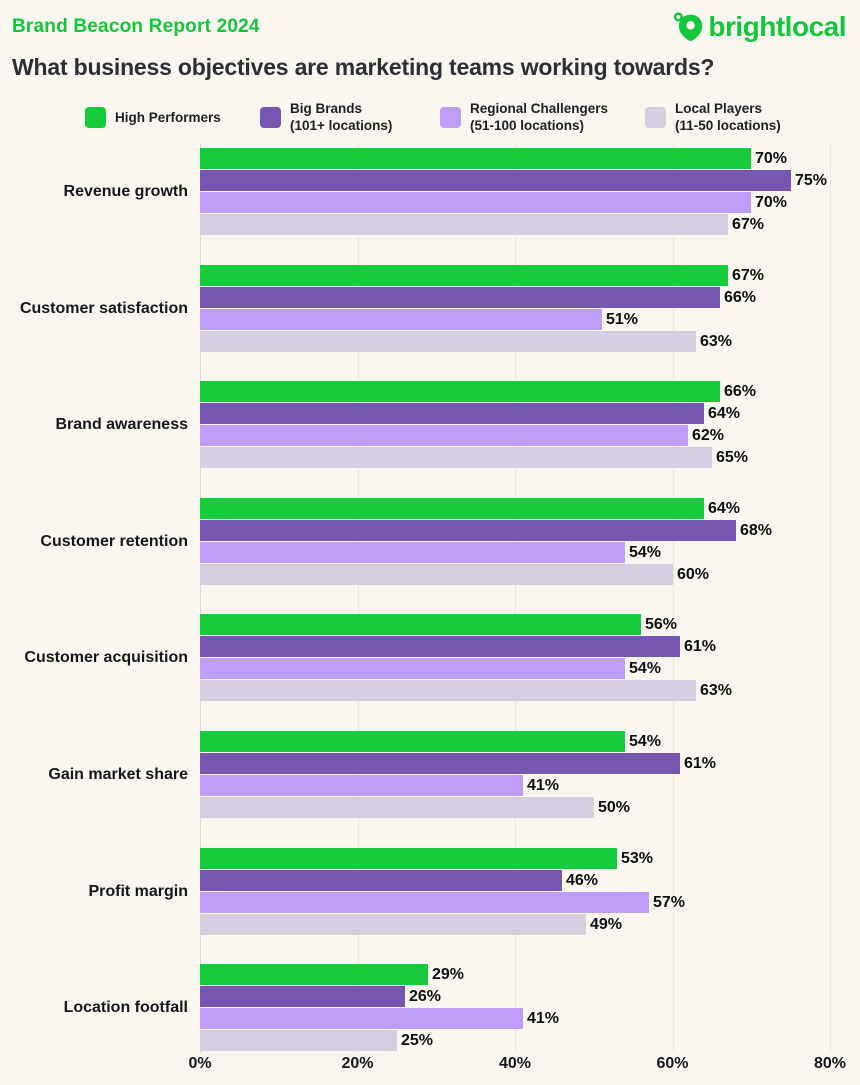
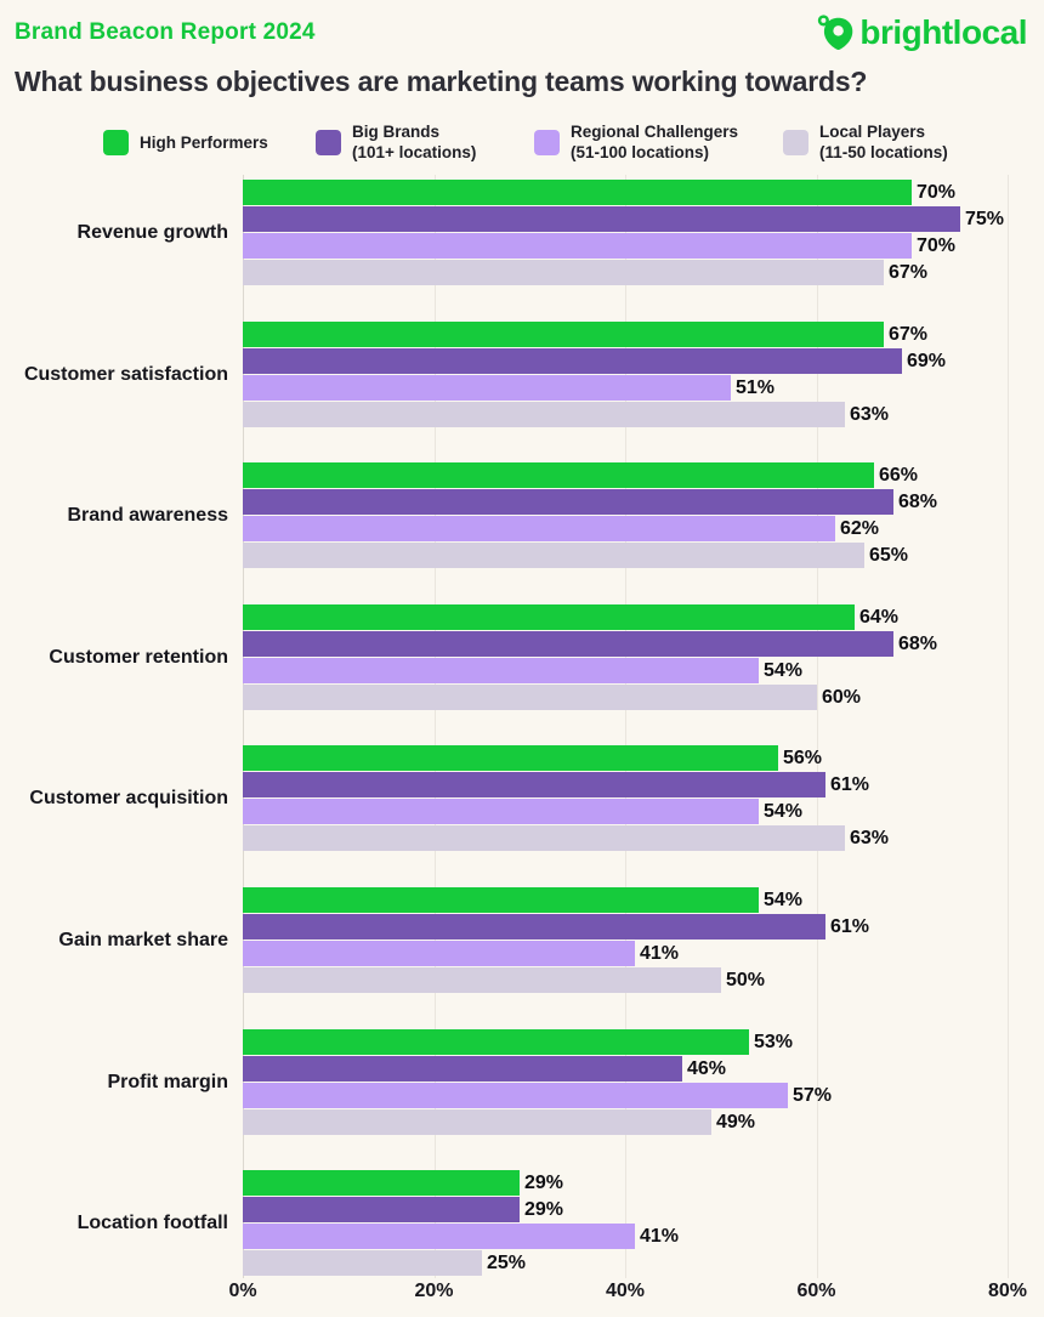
Big Brands (101+ locations)/Customer satisfaction: 66% -> 69%
Big Brands (101+ locations)/Brand awareness: 64% -> 68%
Big Brands (101+ locations)/Location footfall: 26% -> 29%
